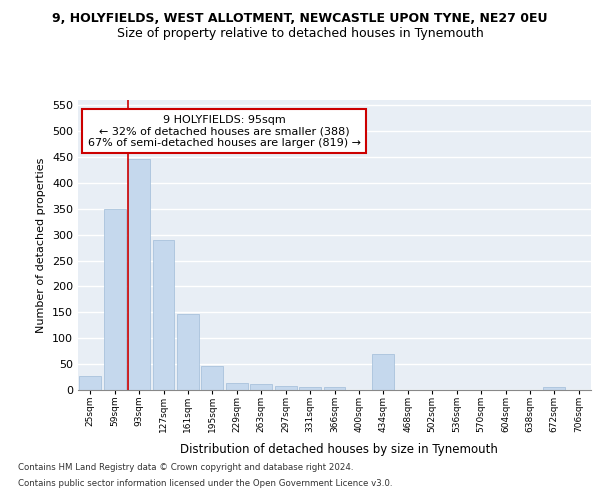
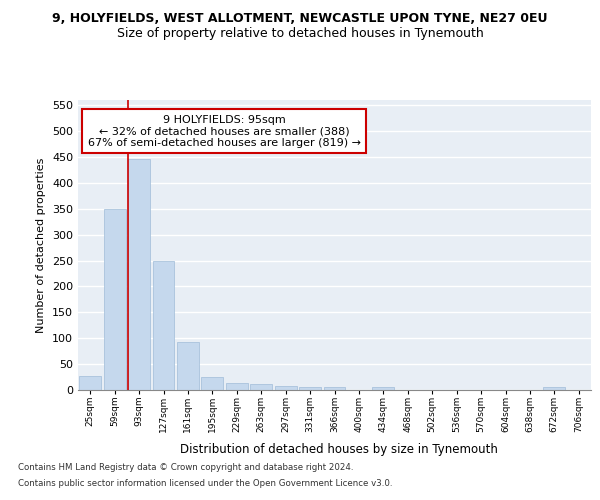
127sqm: 290 -> 250
161sqm: 146 -> 93
195sqm: 46 -> 25
434sqm: 70 -> 5
